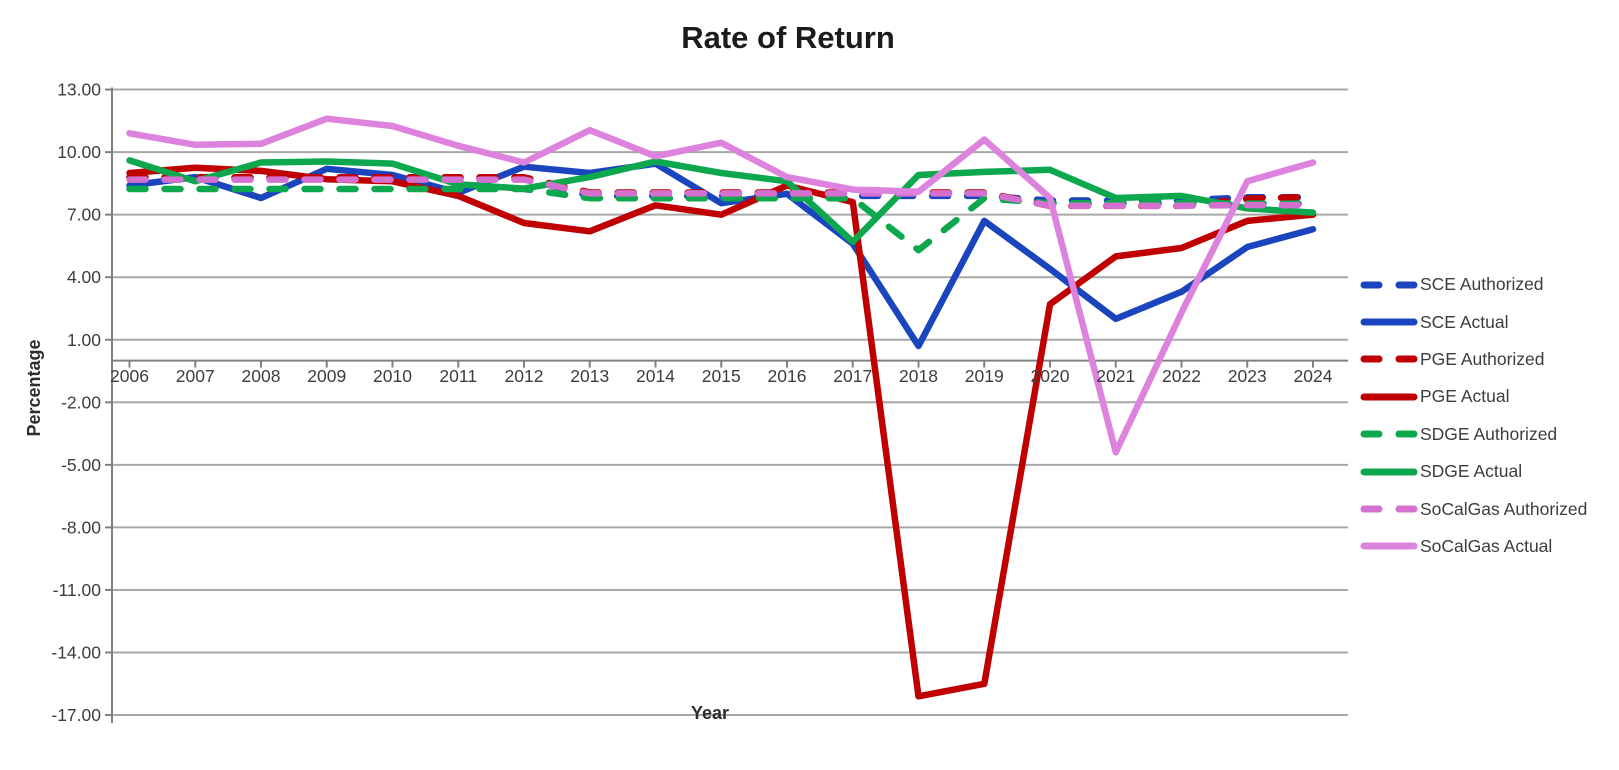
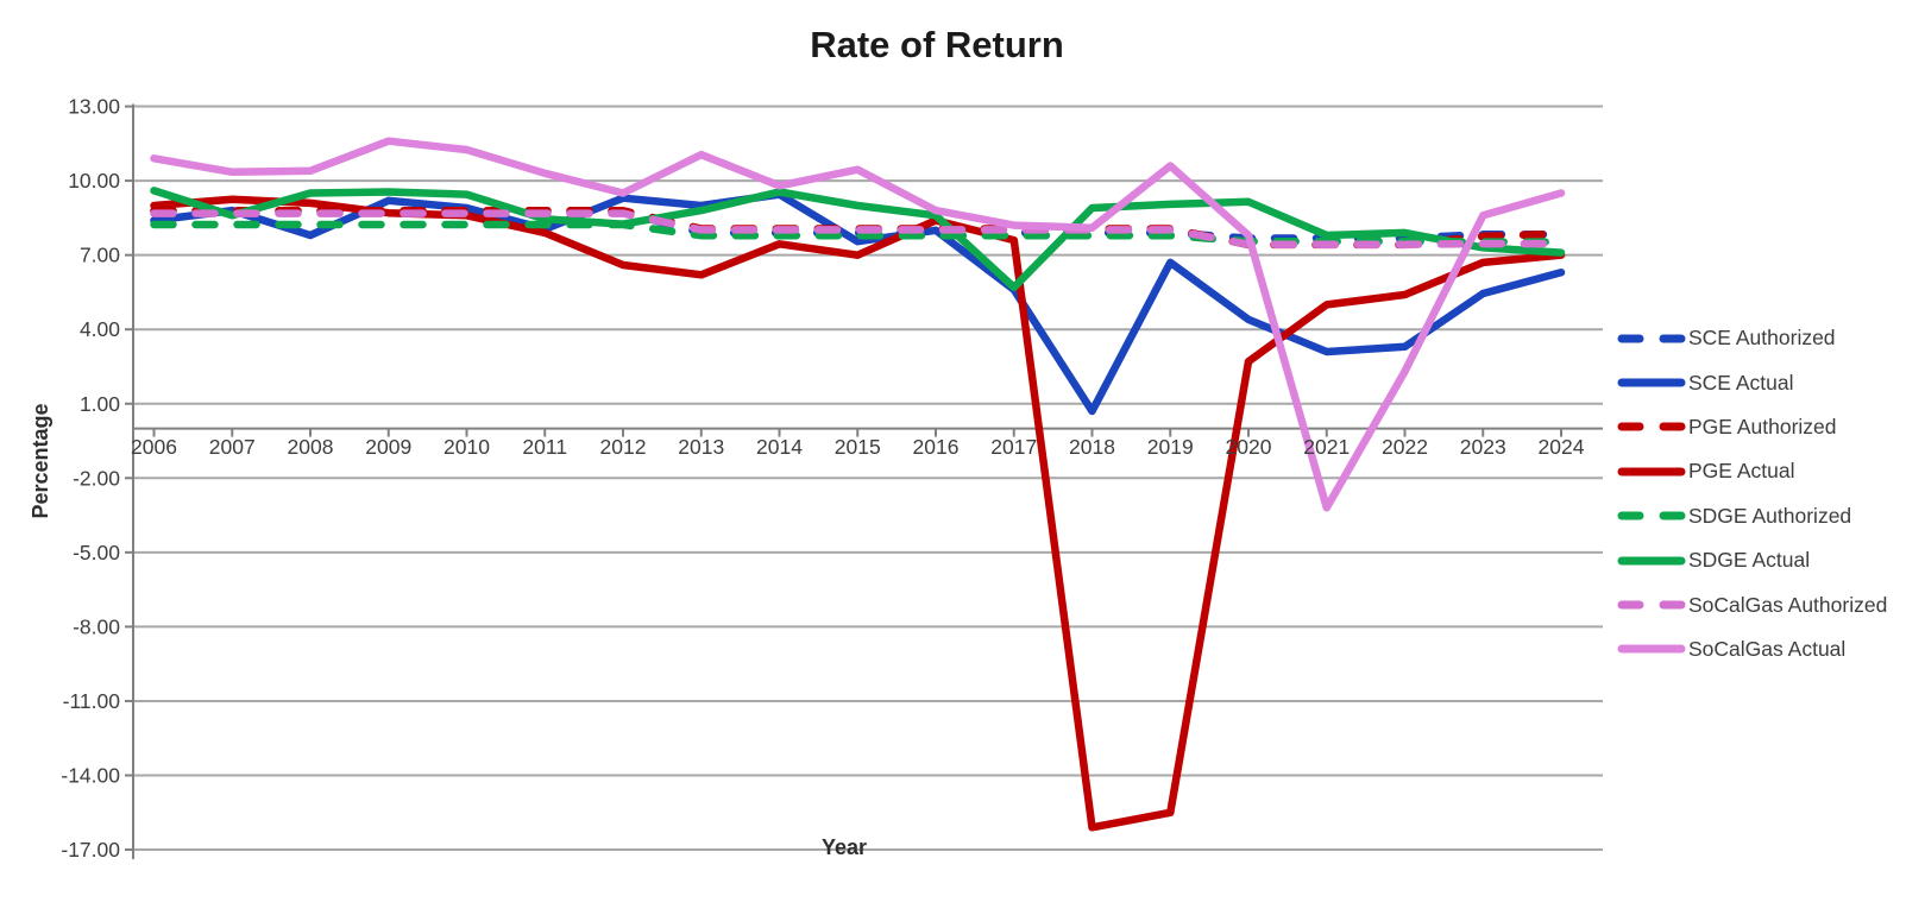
SDGE Authorized/2018: 5.3 -> 7.8
SCE Actual/2021: 2.0 -> 3.1
SoCalGas Actual/2021: -4.4 -> -3.2
